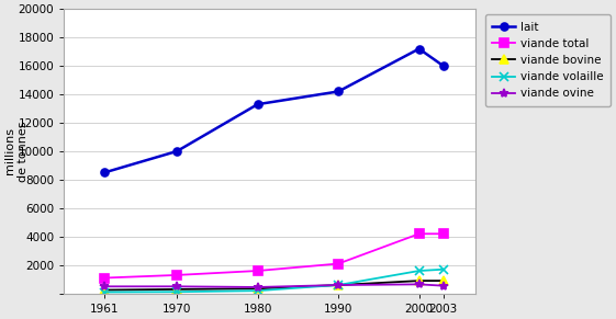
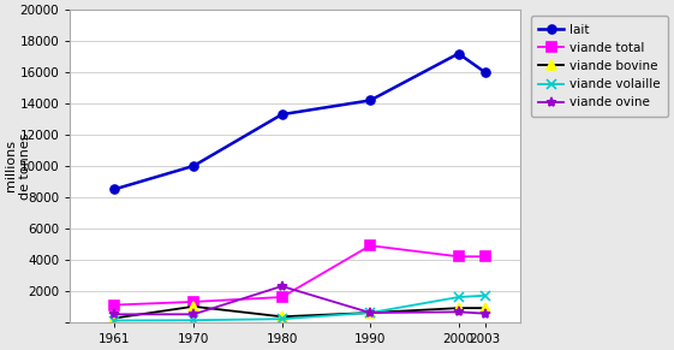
viande bovine/1970: 300 -> 1000
viande ovine/1980: 400 -> 2300
viande total/1990: 2100 -> 4900
